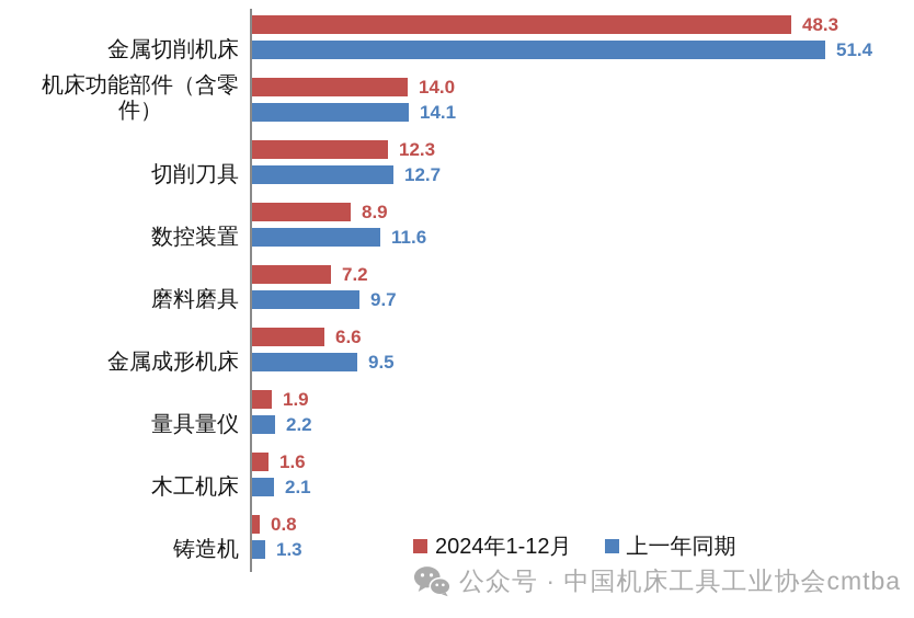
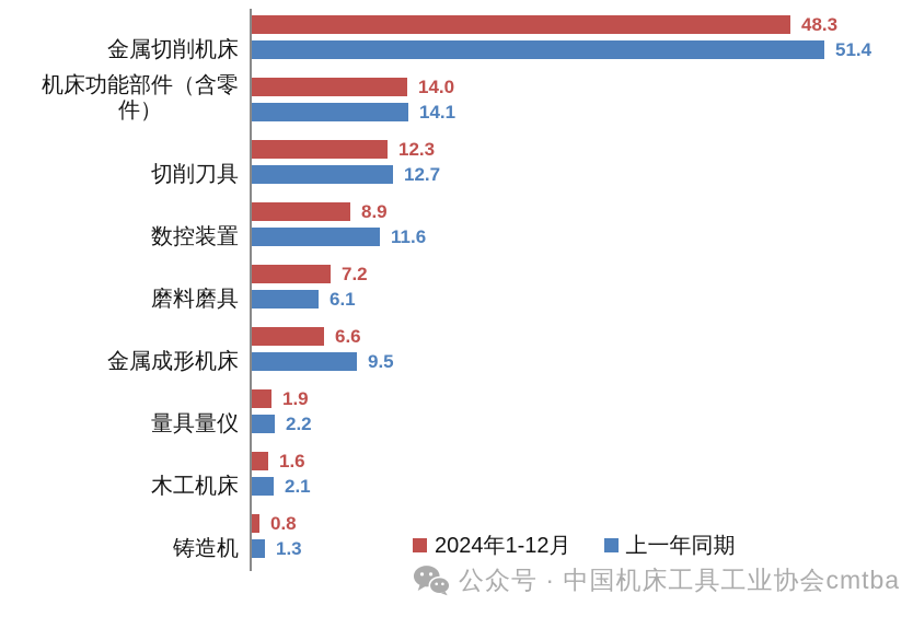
上一年同期/磨料磨具: 9.7 -> 6.1
